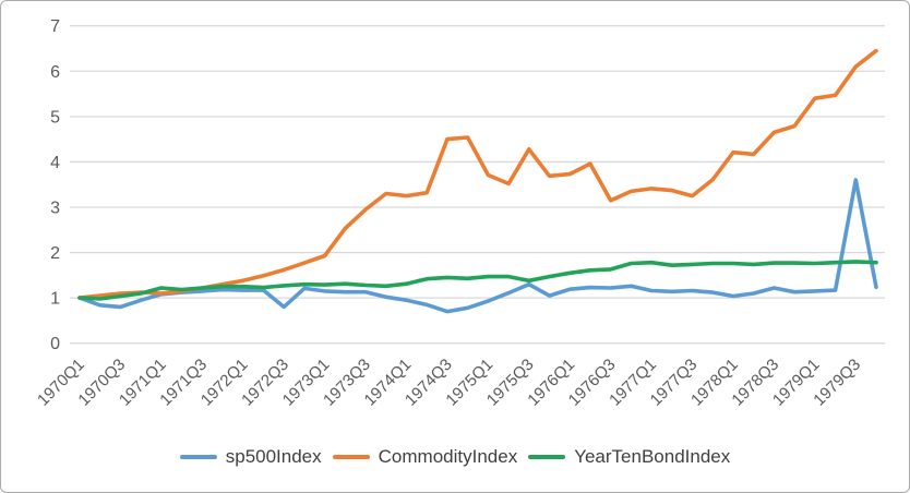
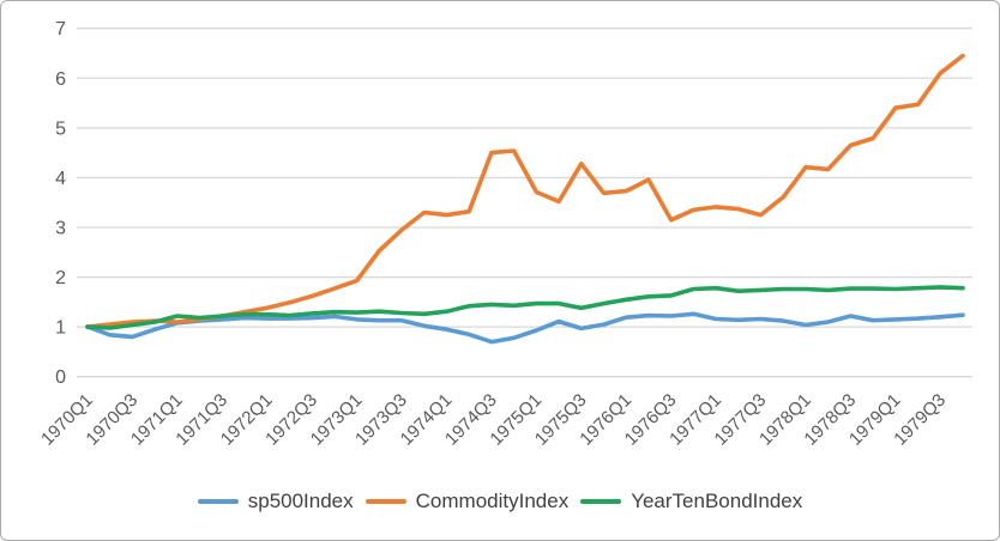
sp500Index/1972Q3: 0.8 -> 1.2
sp500Index/1975Q3: 1.3 -> 1.0
sp500Index/1979Q3: 3.6 -> 1.2
